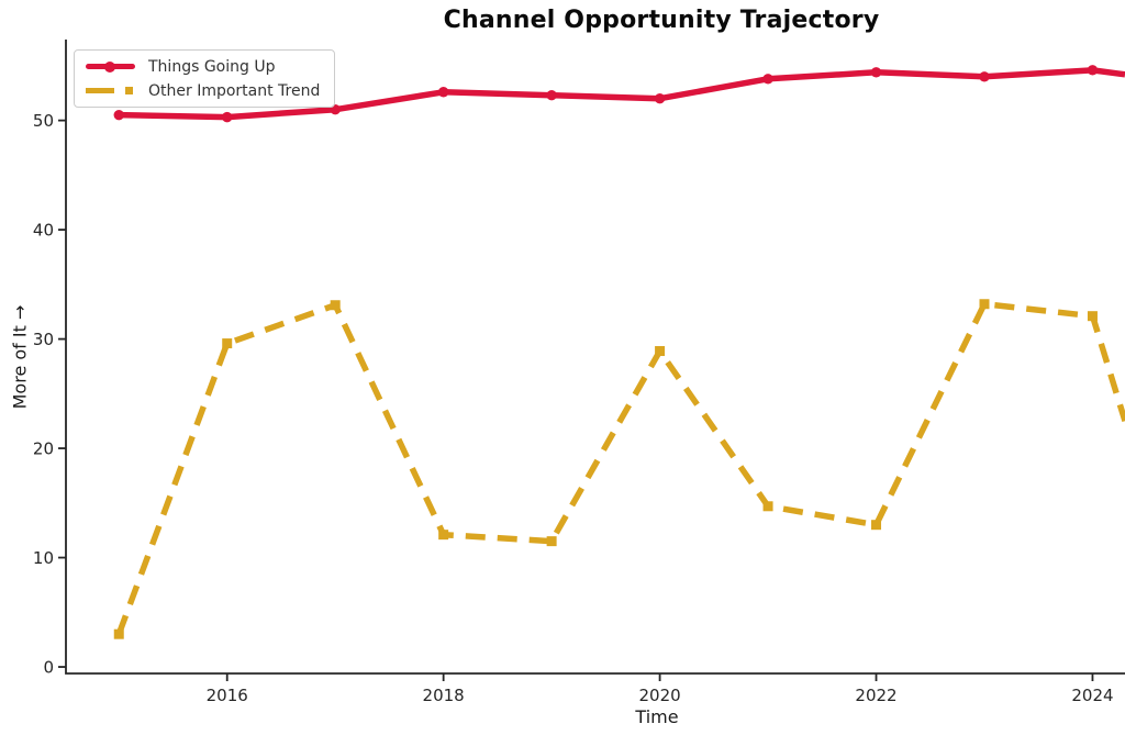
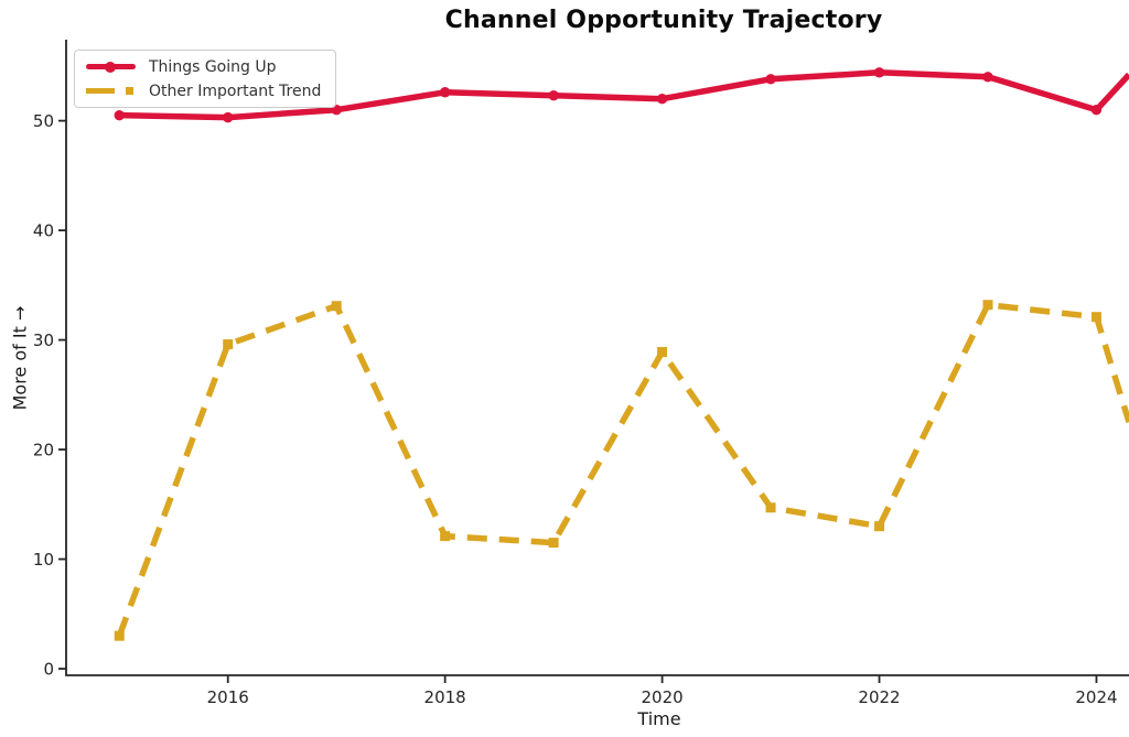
Things Going Up/2024: 55 -> 51
